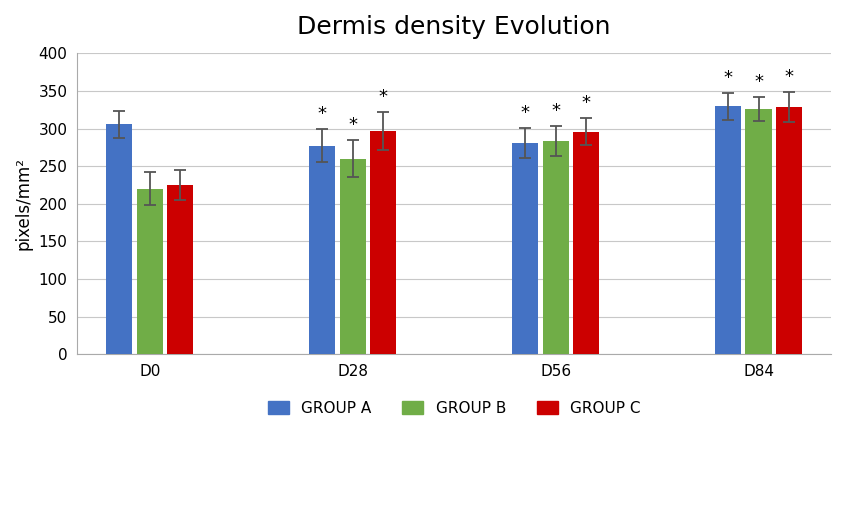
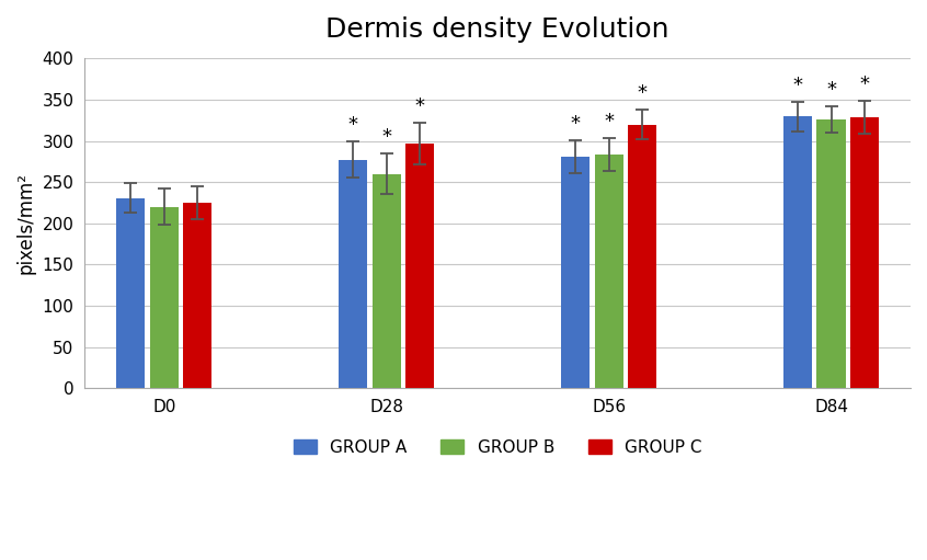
GROUP A/D0: 306 -> 231
GROUP C/D56: 296 -> 320
